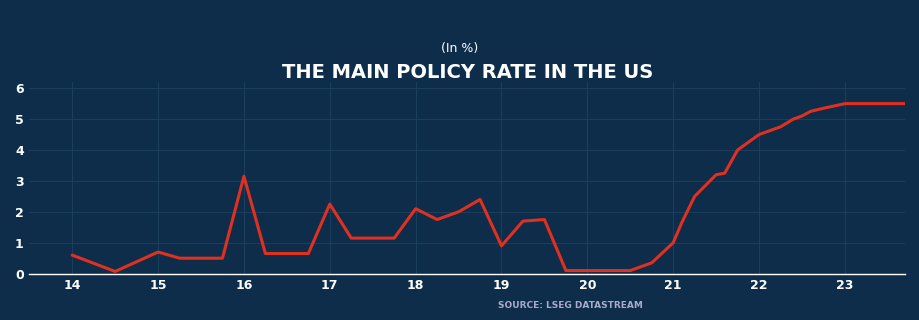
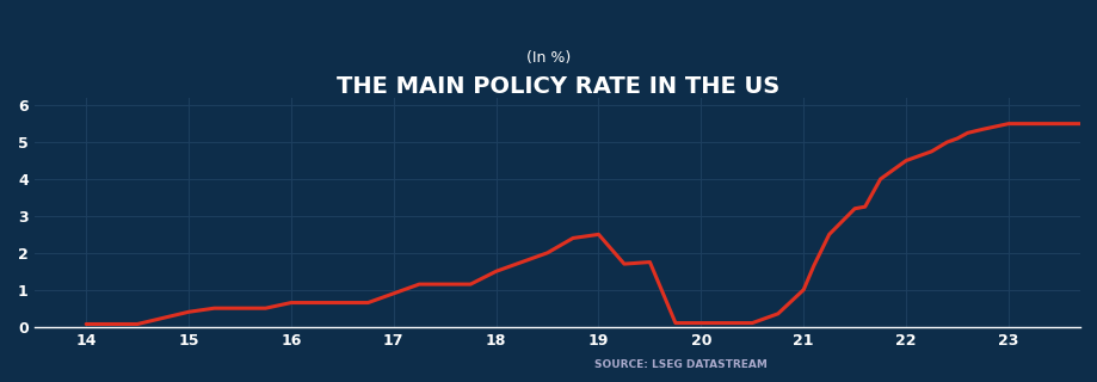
14: 0.60 -> 0.07
15: 0.70 -> 0.40
16: 3.15 -> 0.65
17: 2.25 -> 0.90
18: 2.10 -> 1.50
19: 0.90 -> 2.50
